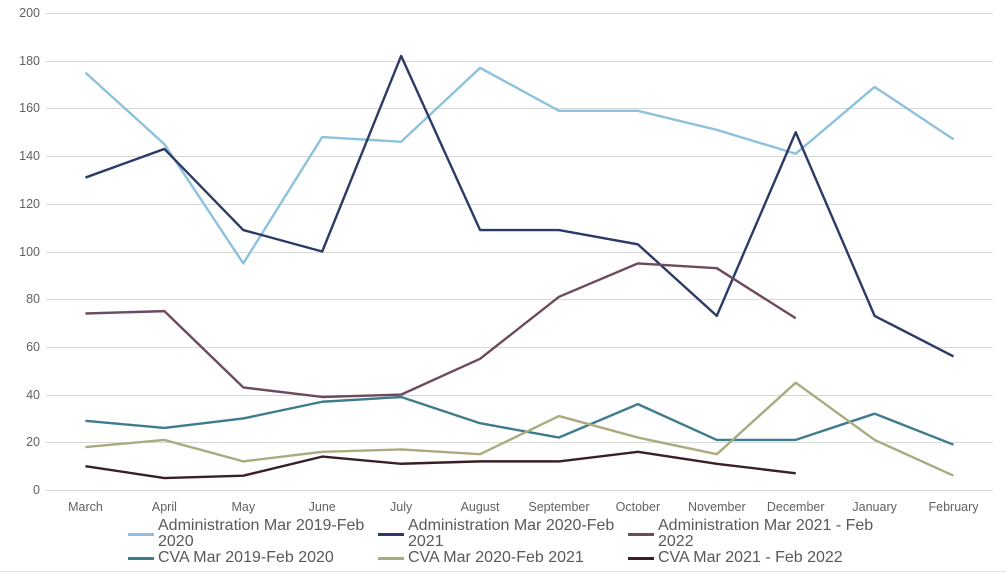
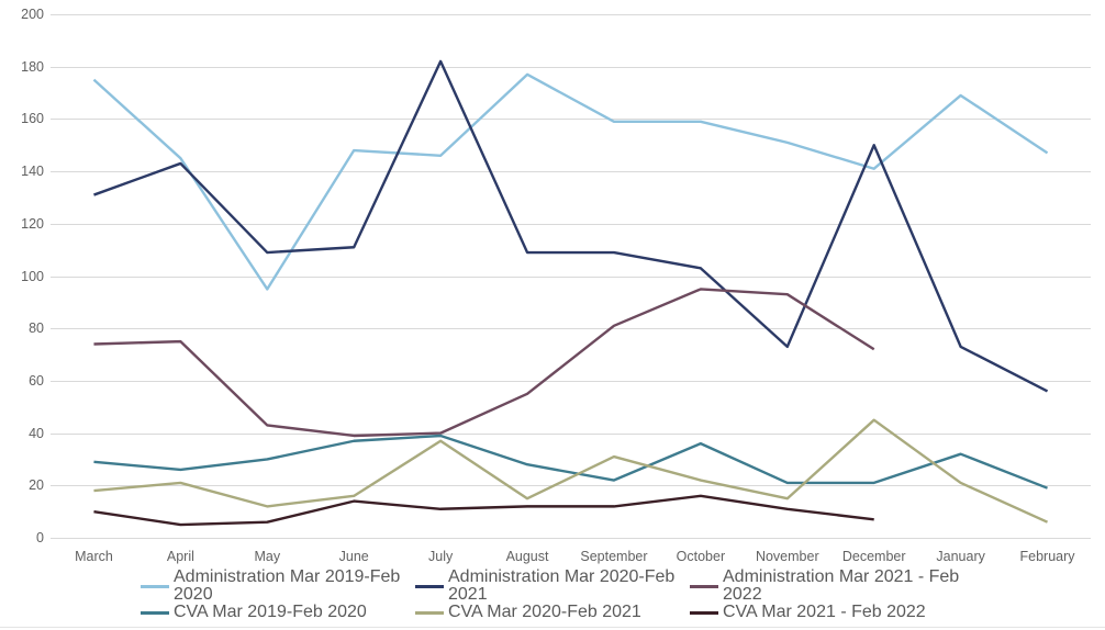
Administration Mar 2020-Feb 2021/June: 100 -> 111
CVA Mar 2020-Feb 2021/July: 17 -> 37
